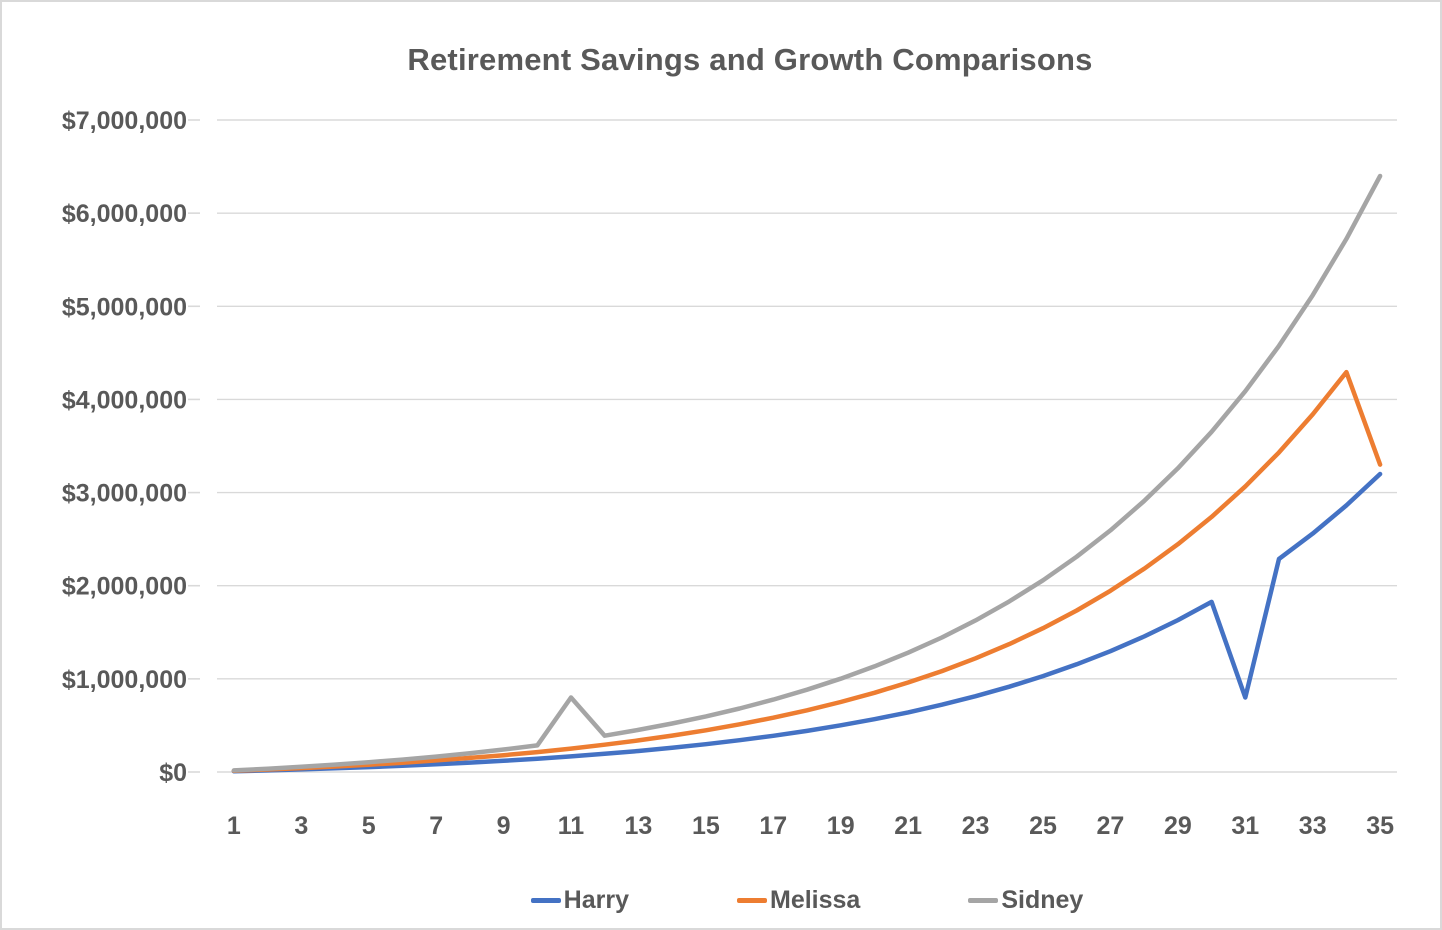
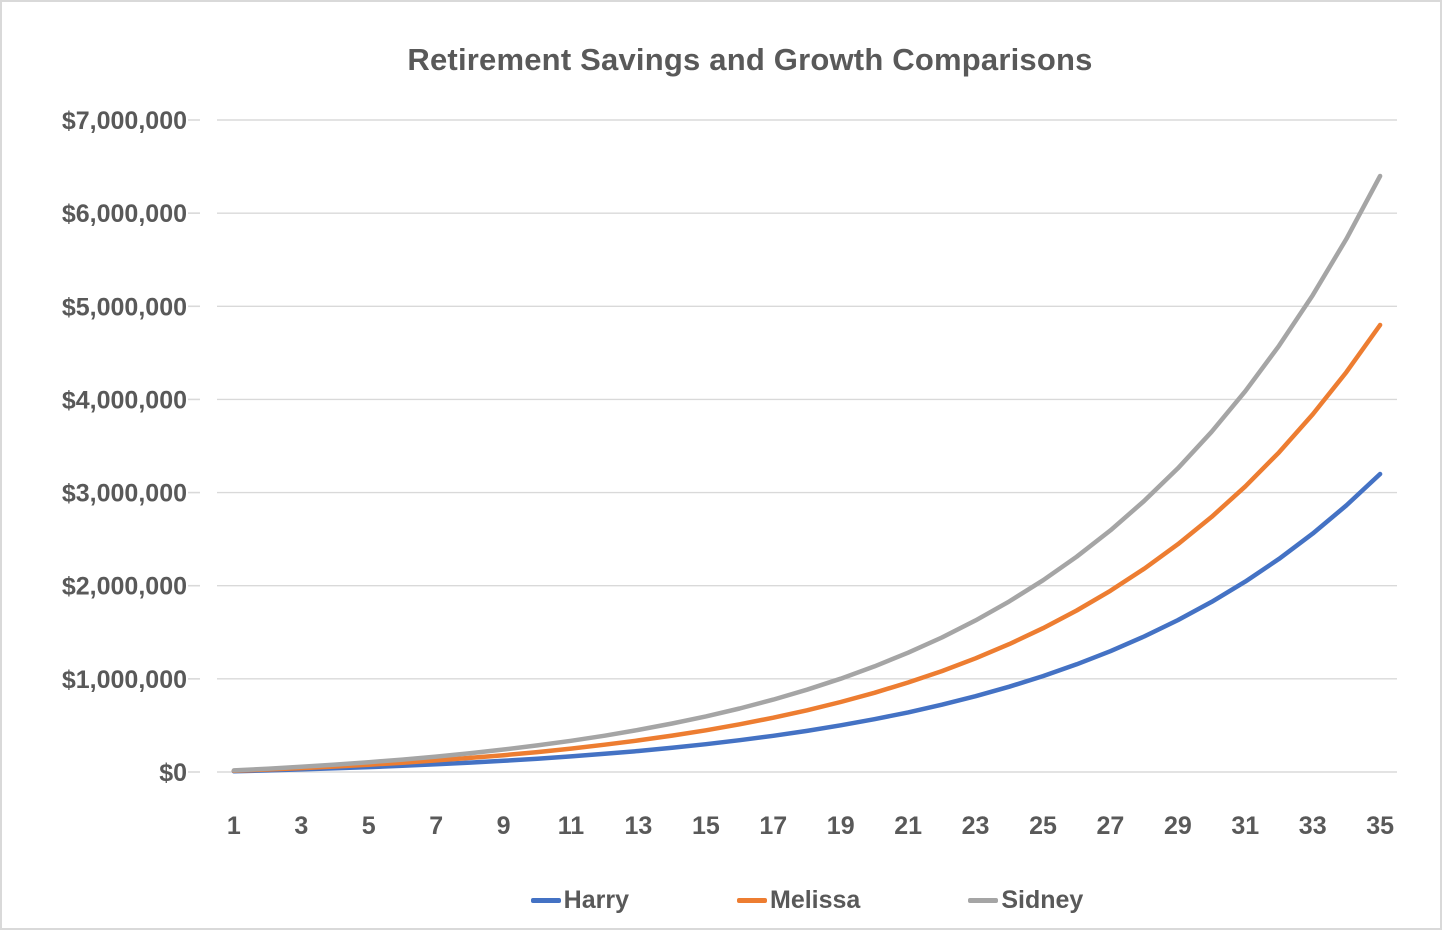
Sidney/11: $800000 -> $300000
Harry/31: $800000 -> $2000000
Melissa/35: $3300000 -> $4800000
